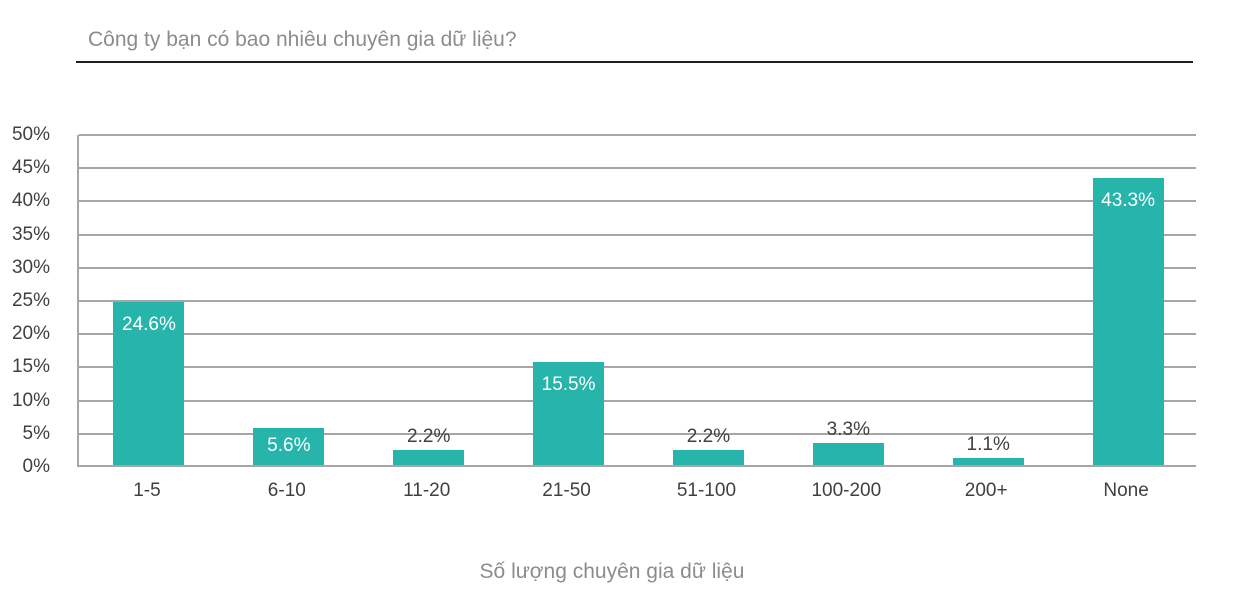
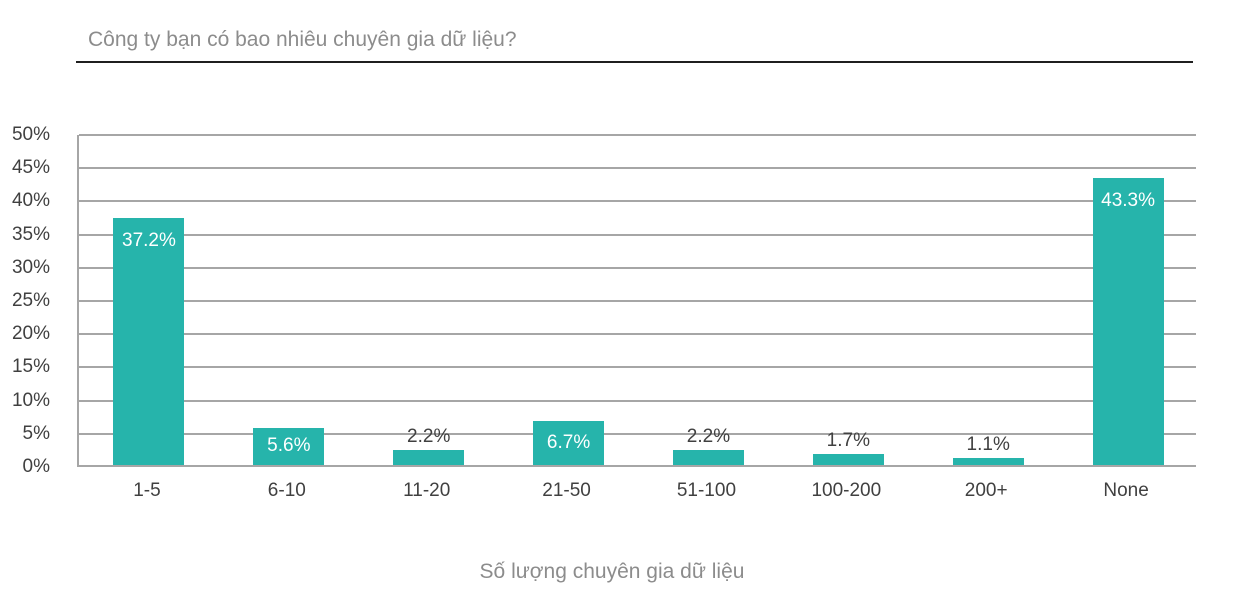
1-5: 24.6% -> 37.2%
21-50: 15.5% -> 6.7%
100-200: 3.3% -> 1.7%
